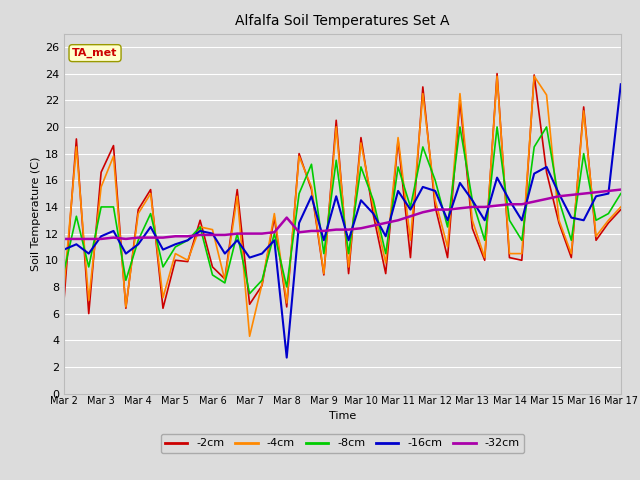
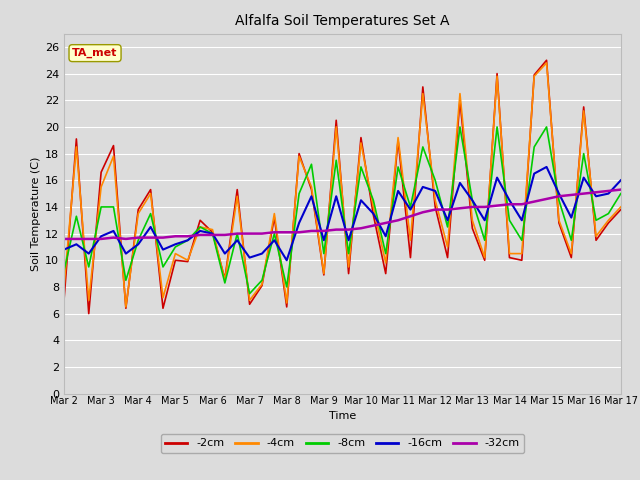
-2cm/Mar 6: 9.5 -> 12.1
-8cm/Mar 6: 8.9 -> 12.0
-4cm/Mar 7: 4.3 -> 7.0
-16cm/Mar 8: 2.7 -> 10.0
-32cm/Mar 8: 13.2 -> 12.1
-2cm/Mar 15: 16.6 -> 25.0
-4cm/Mar 15: 22.4 -> 24.8
-16cm/Mar 16: 13.0 -> 16.2
-16cm/Mar 17: 23.2 -> 16.0
